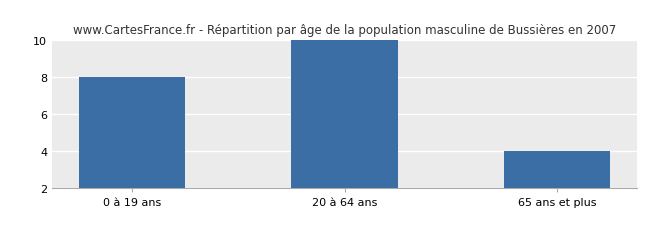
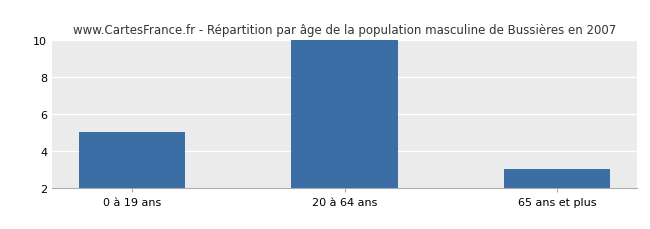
0 à 19 ans: 8 -> 5
65 ans et plus: 4 -> 3
